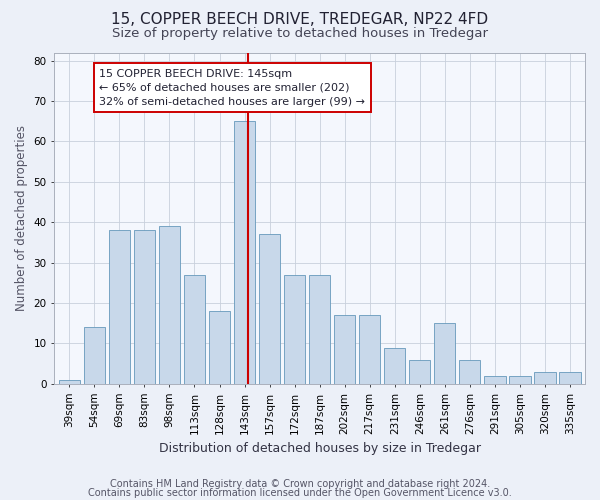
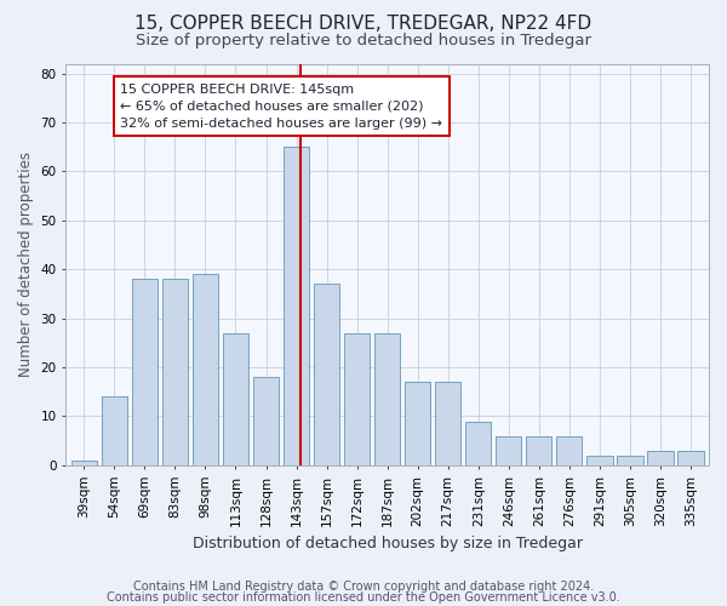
261sqm: 15 -> 6
